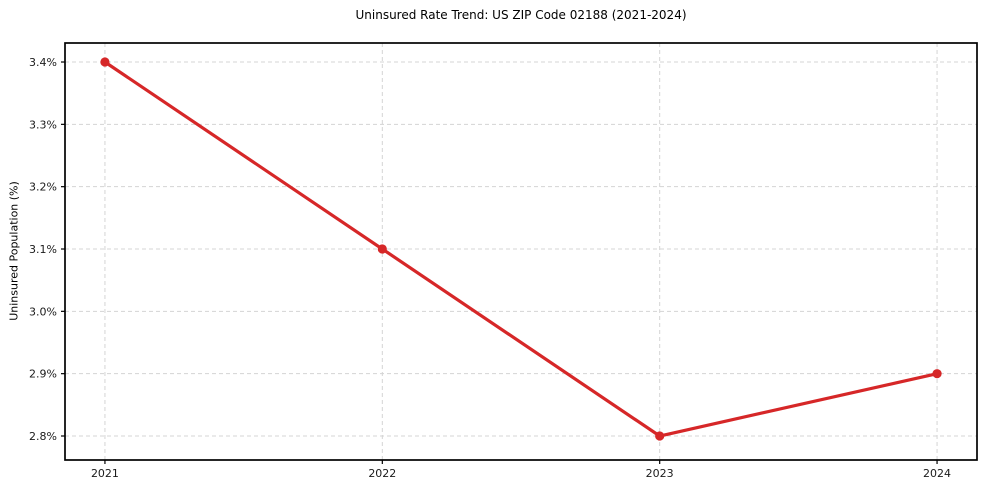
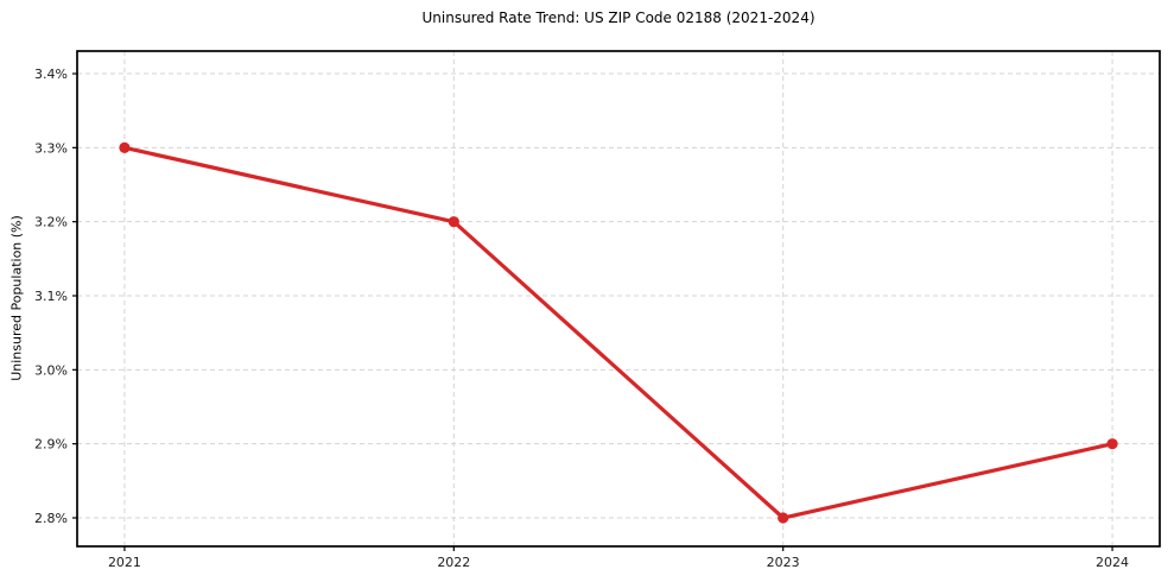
2021: 3.4% -> 3.3%
2022: 3.1% -> 3.2%
